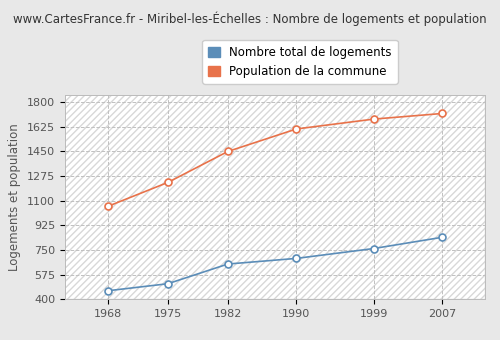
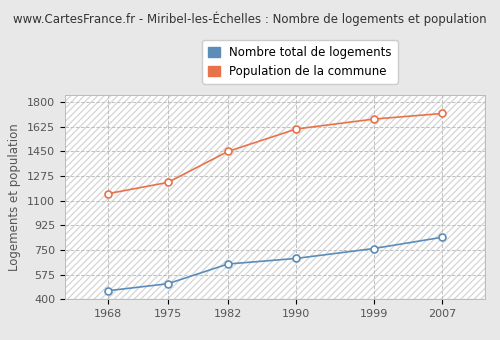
Population de la commune/1968: 1060 -> 1150
